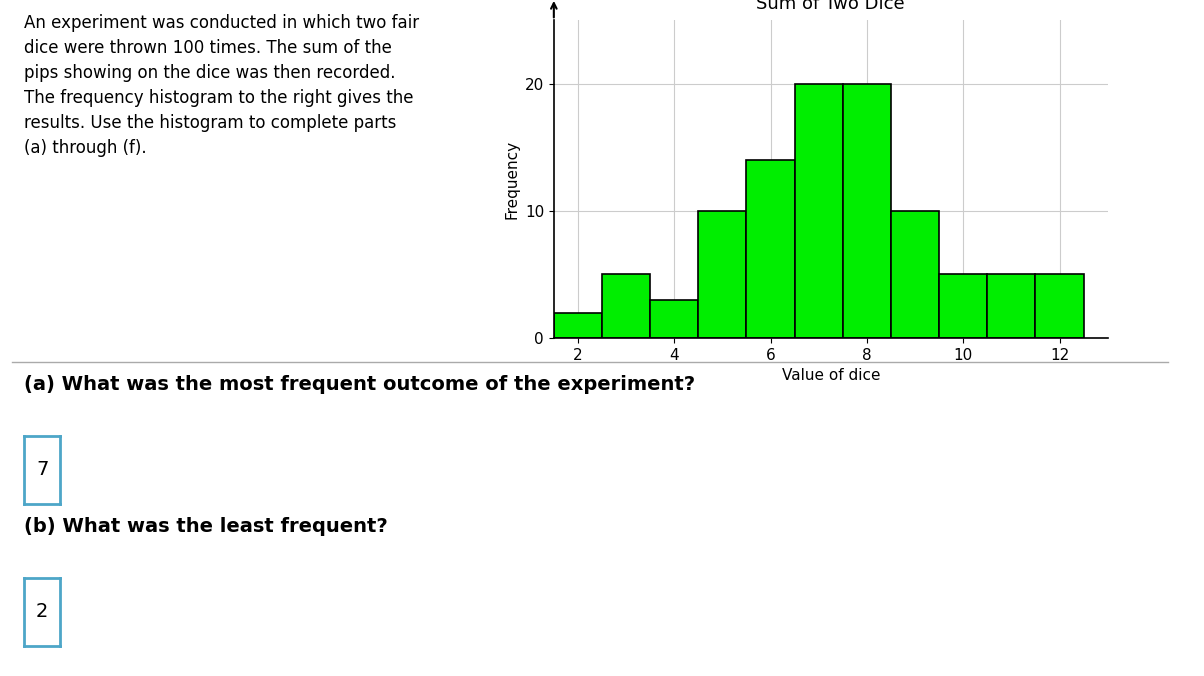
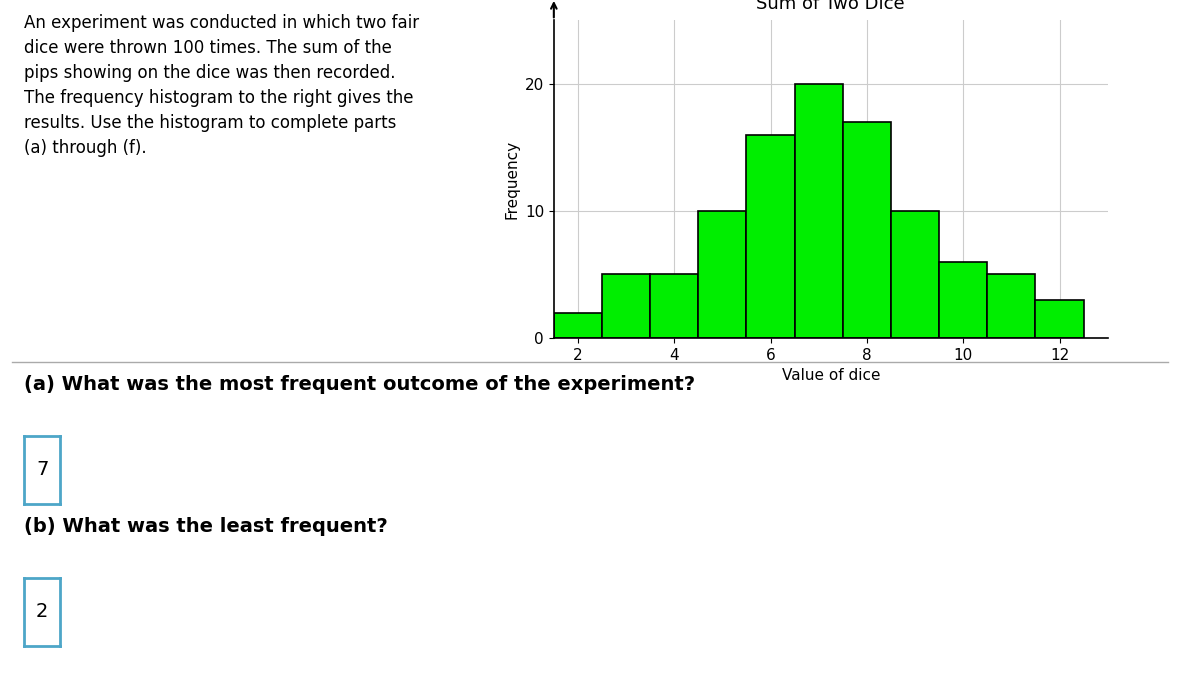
4: 3 -> 5
6: 14 -> 16
8: 20 -> 17
10: 5 -> 6
12: 5 -> 3
